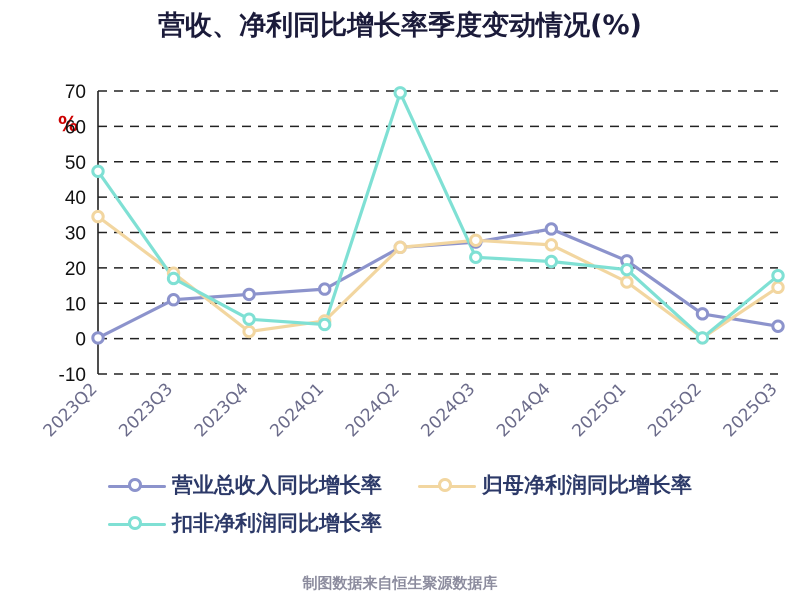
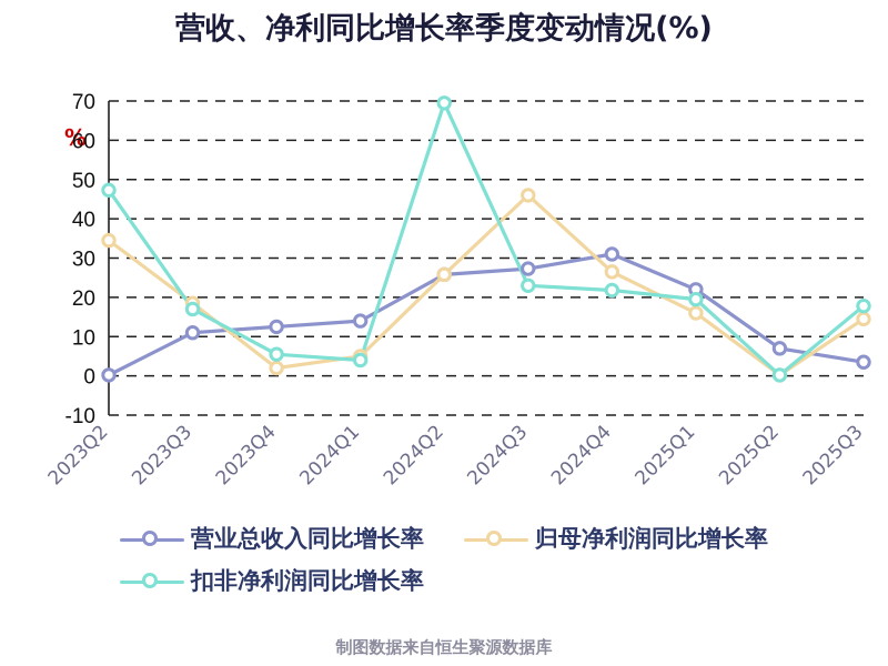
归母净利润同比增长率/2024Q3: 28 -> 46
